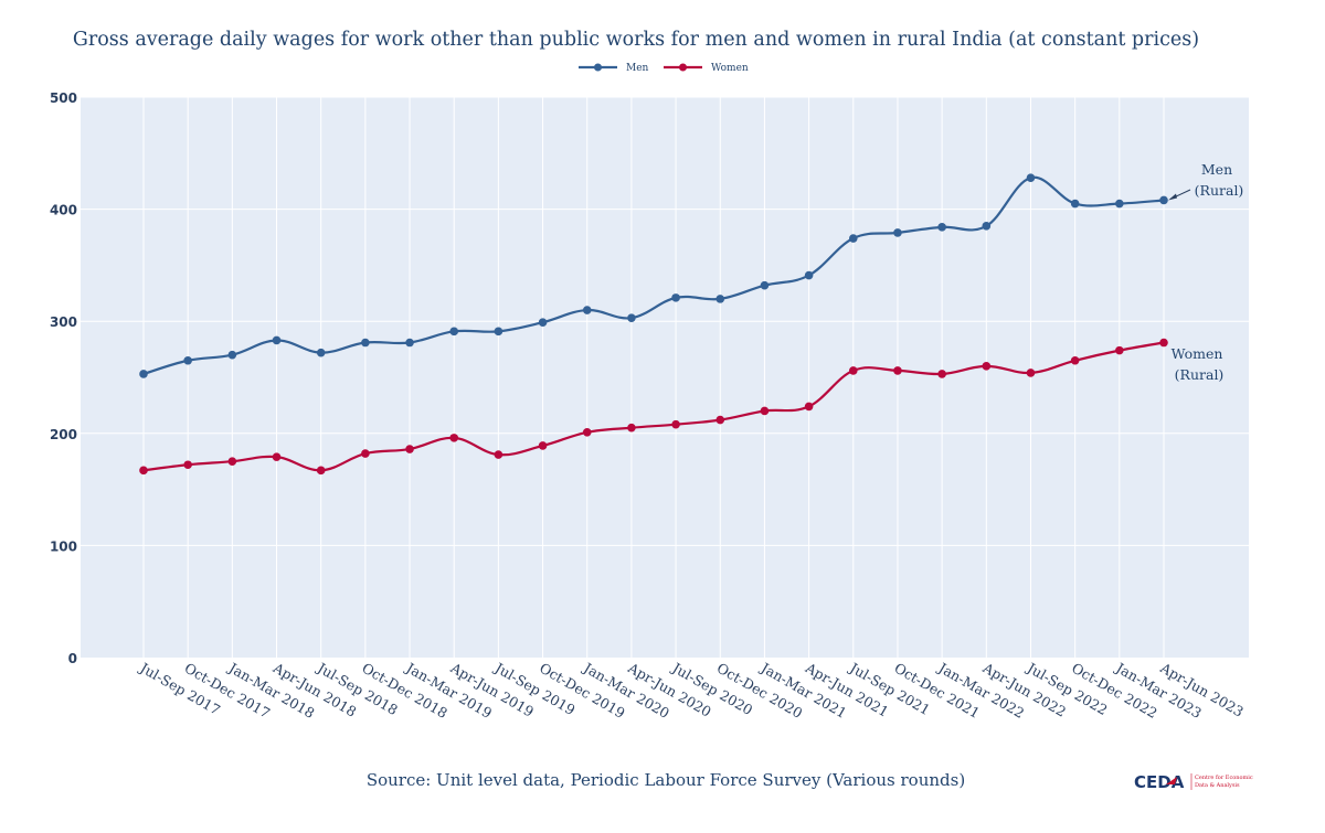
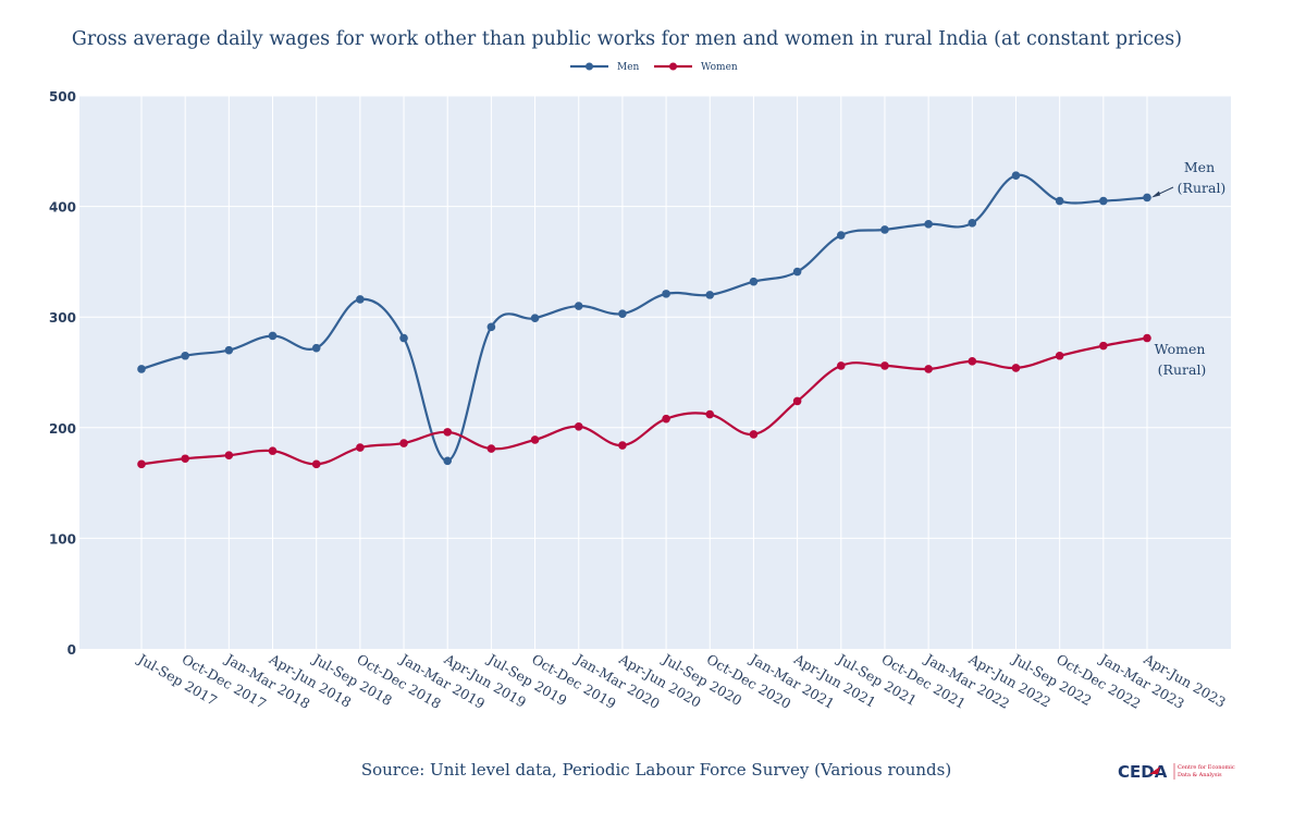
Men/Oct-Dec 2018: 281 -> 316
Men/Apr-Jun 2019: 291 -> 170
Women/Apr-Jun 2020: 205 -> 184
Women/Jan-Mar 2021: 220 -> 194
